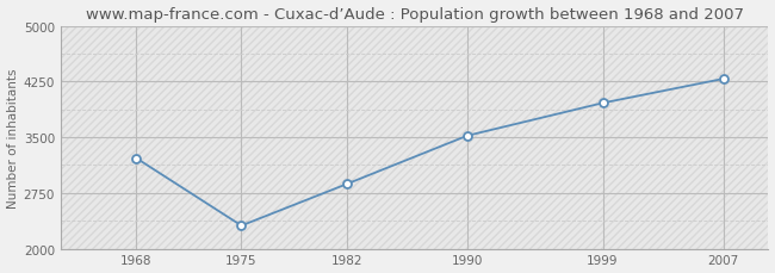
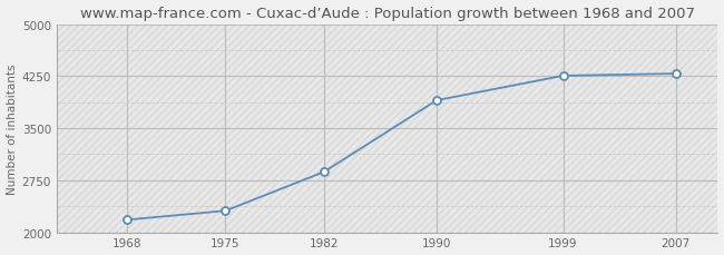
1968: 3220 -> 2180
1990: 3520 -> 3900
1999: 3960 -> 4260
